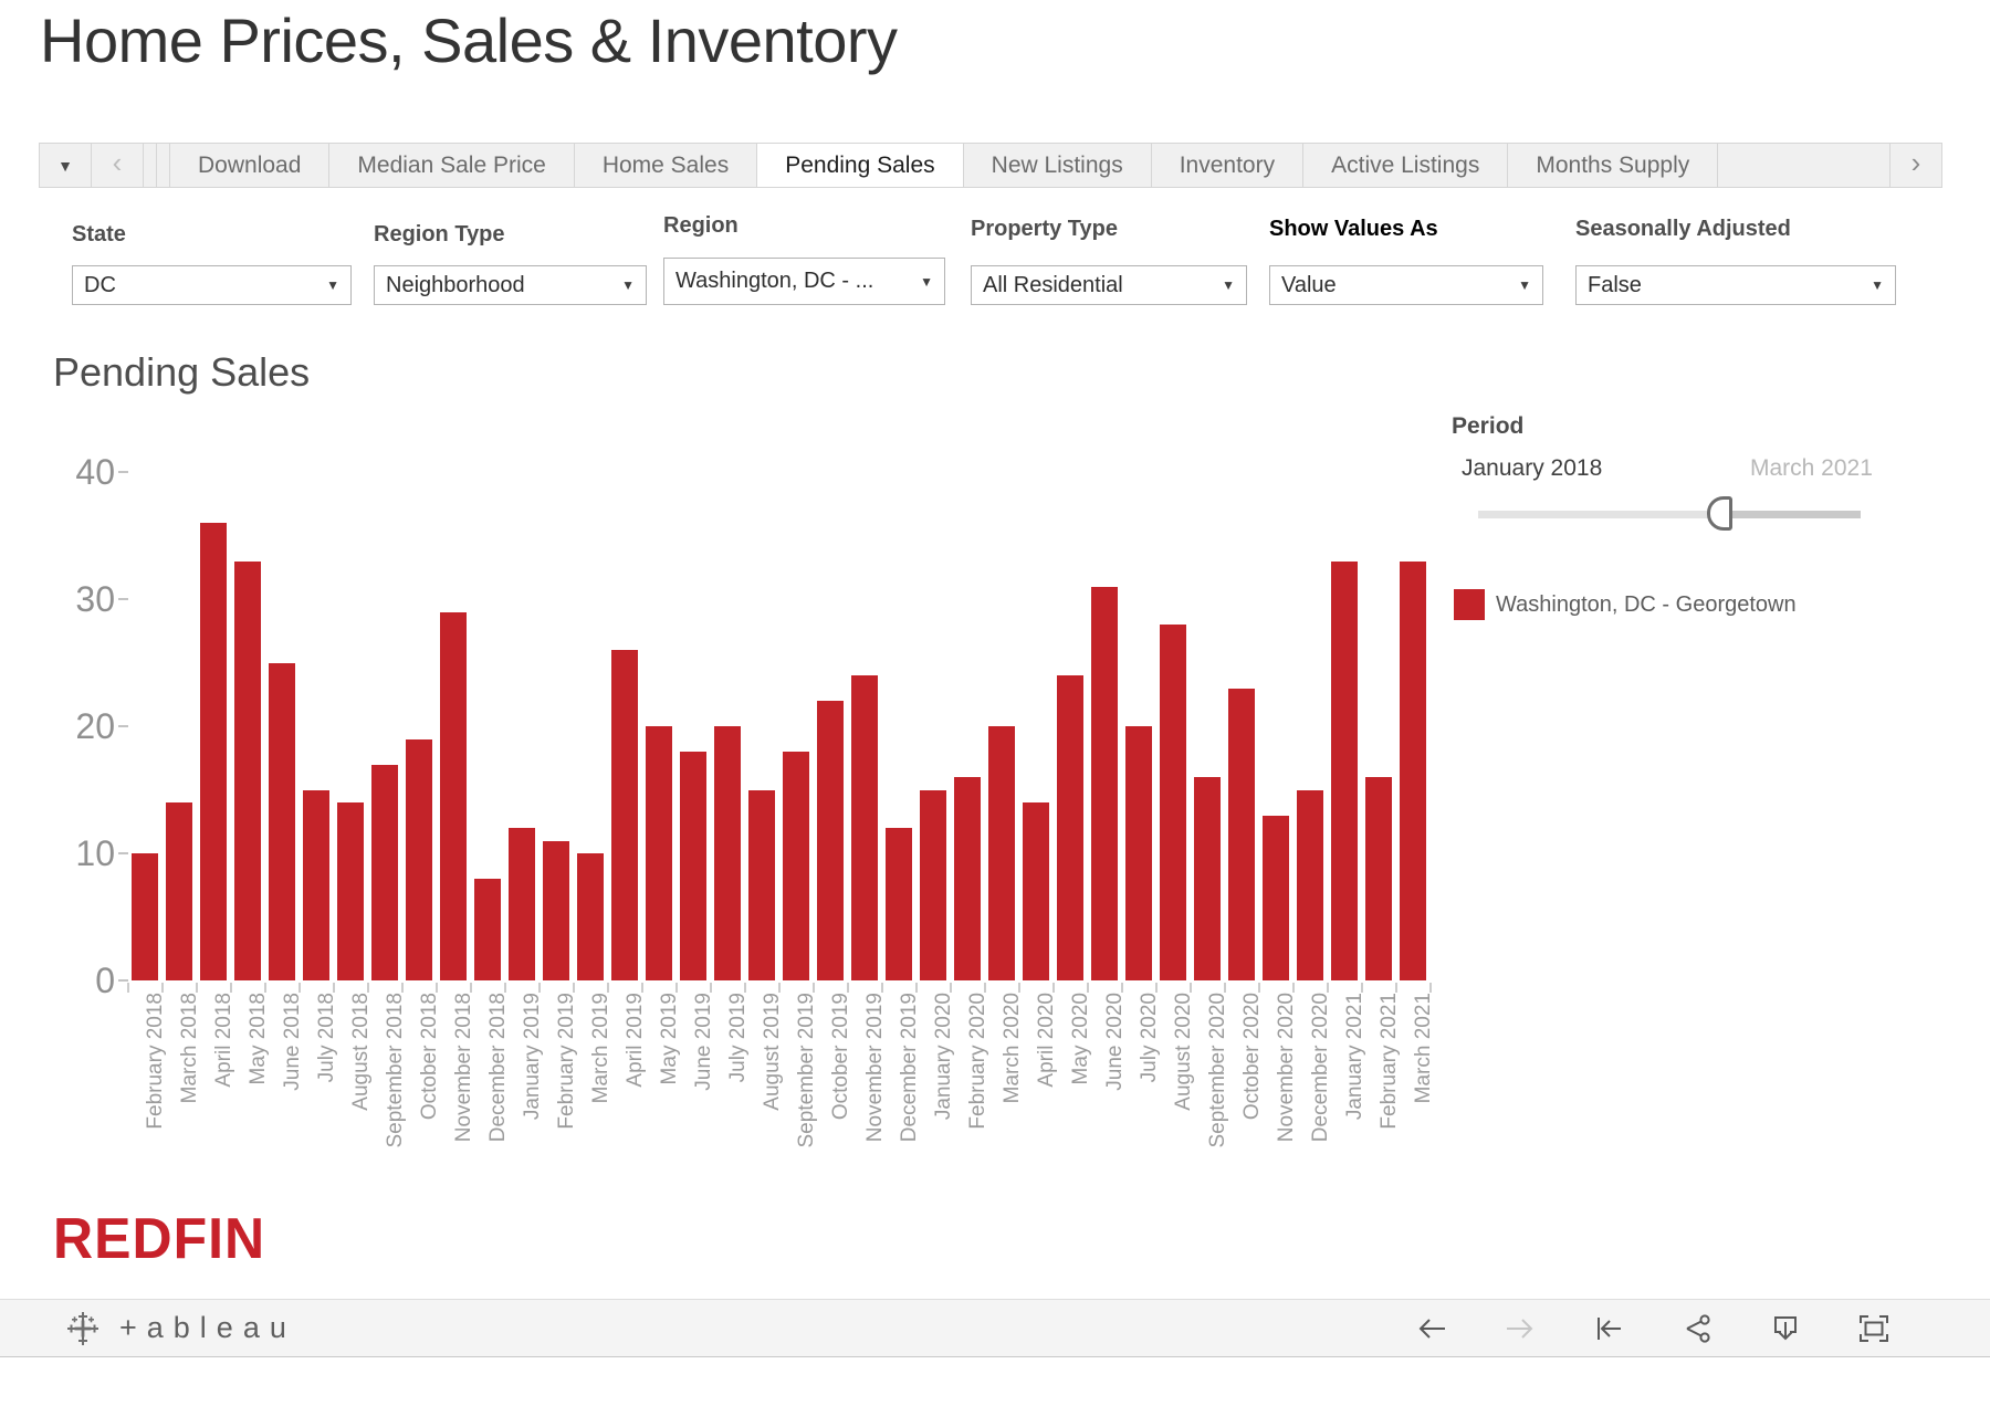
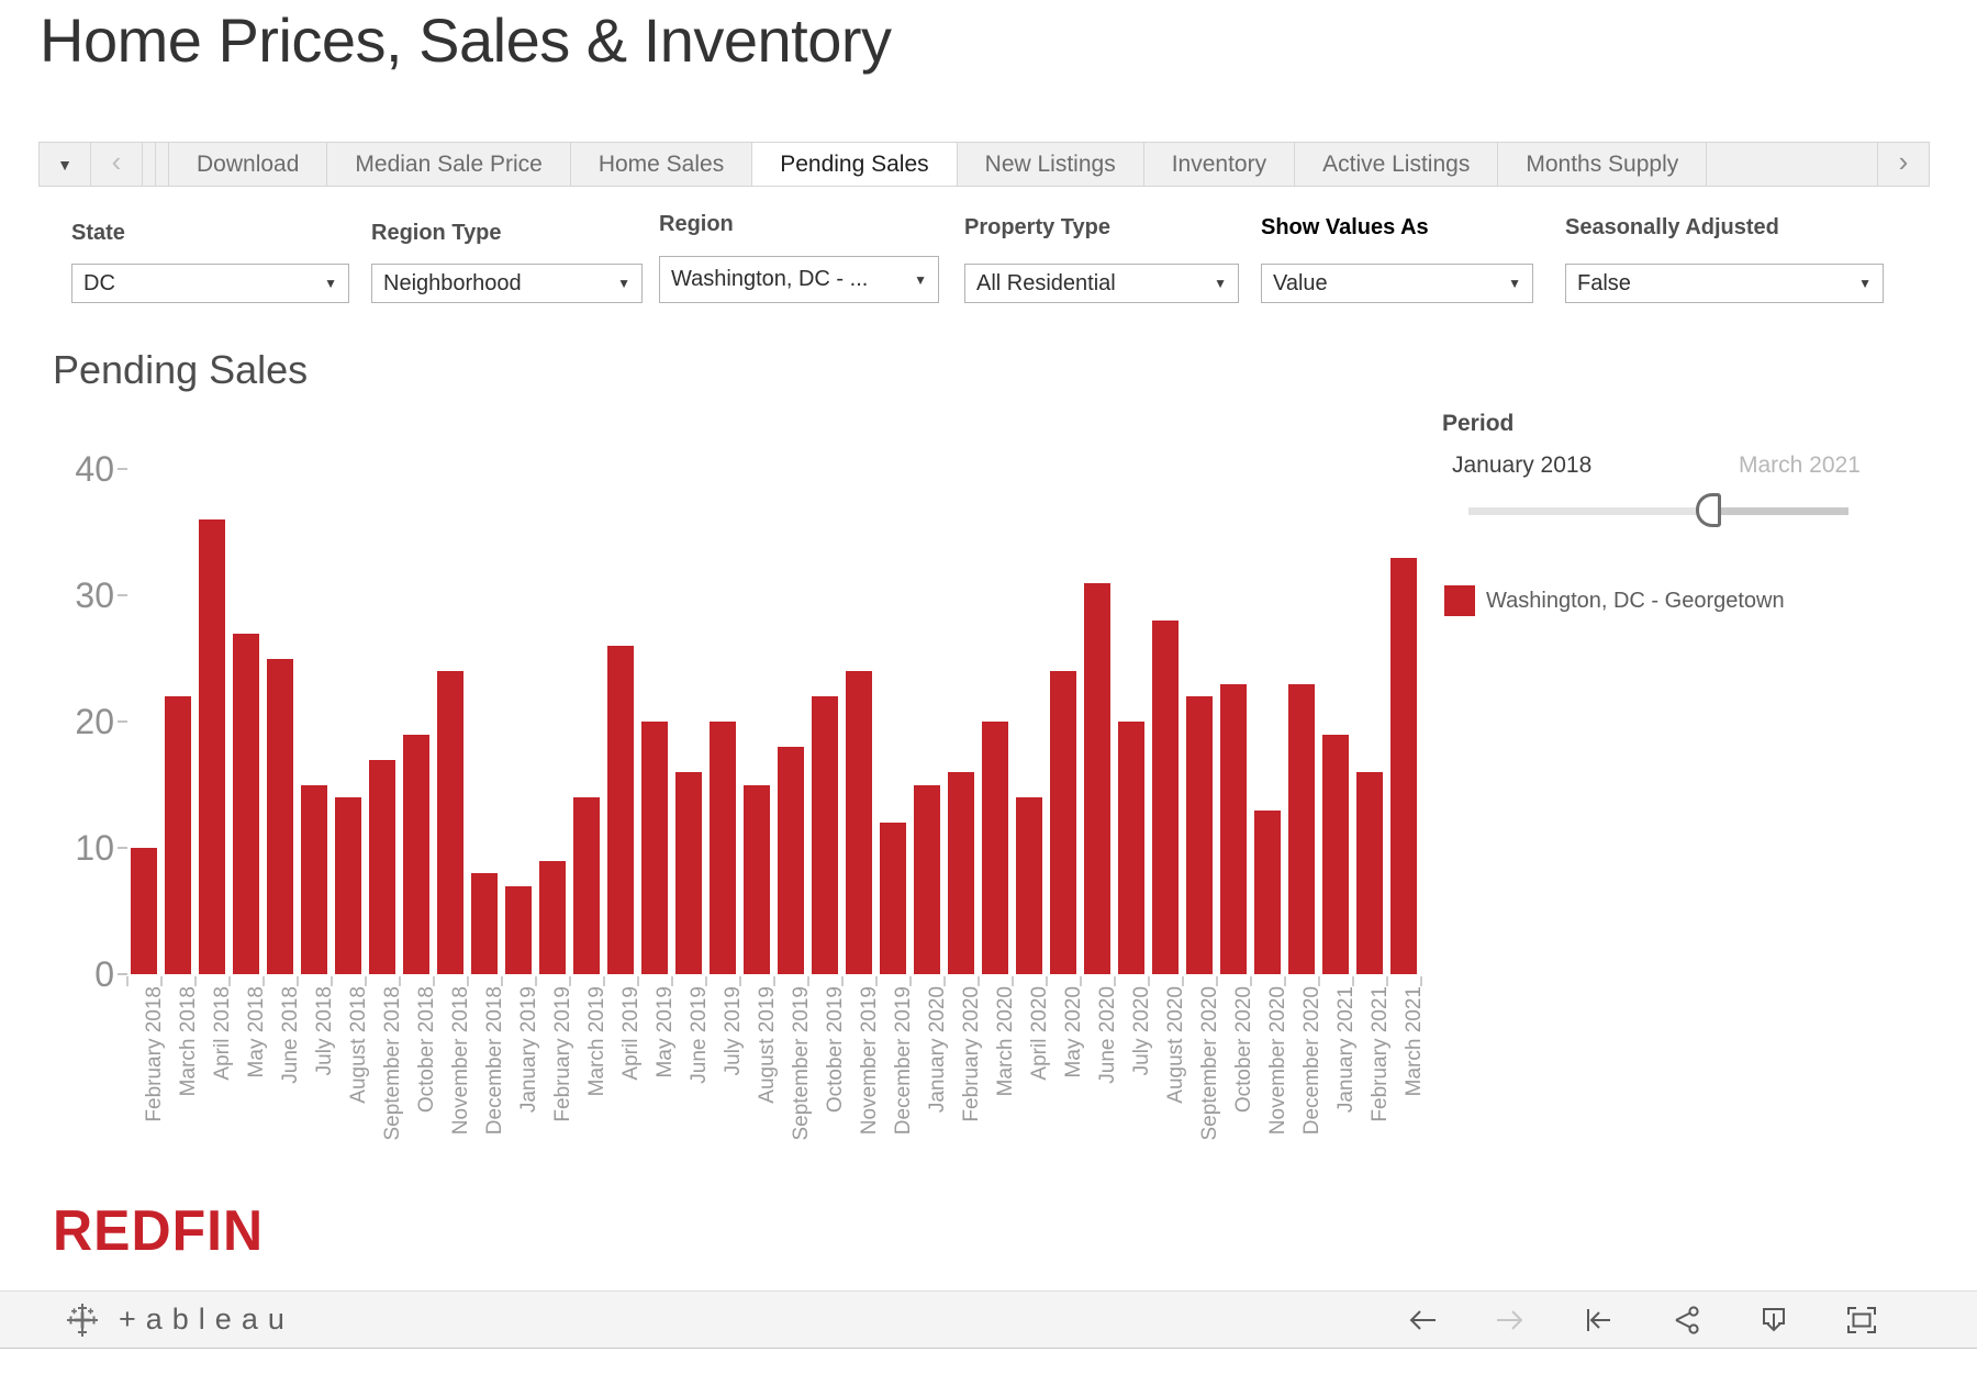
March 2018: 14 -> 22
May 2018: 33 -> 27
November 2018: 29 -> 24
January 2019: 12 -> 7
February 2019: 11 -> 9
March 2019: 10 -> 14
June 2019: 18 -> 16
September 2020: 16 -> 22
December 2020: 15 -> 23
January 2021: 33 -> 19
